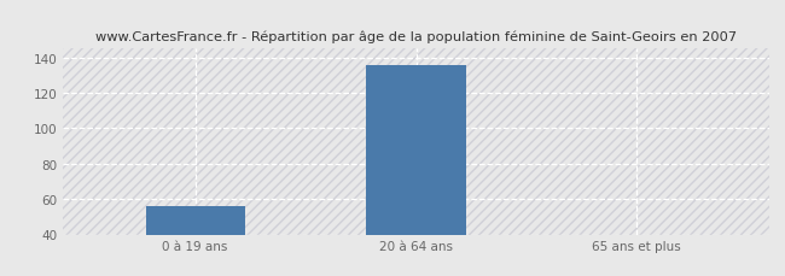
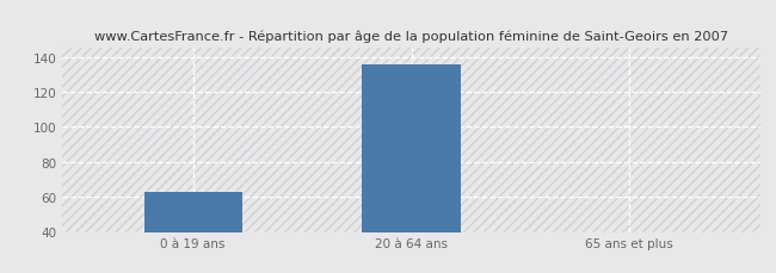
0 à 19 ans: 56 -> 63
